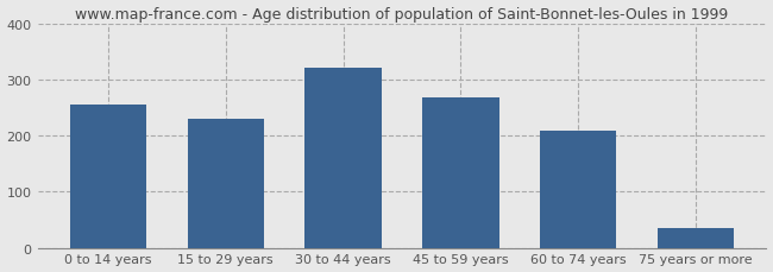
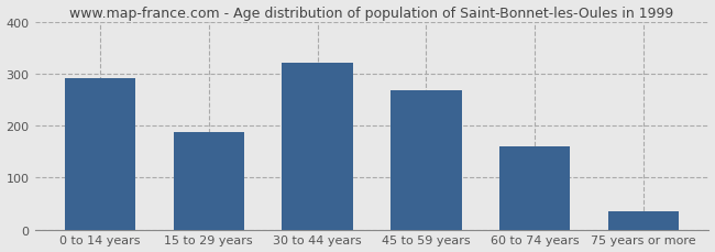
0 to 14 years: 255 -> 293
15 to 29 years: 230 -> 187
60 to 74 years: 210 -> 161
